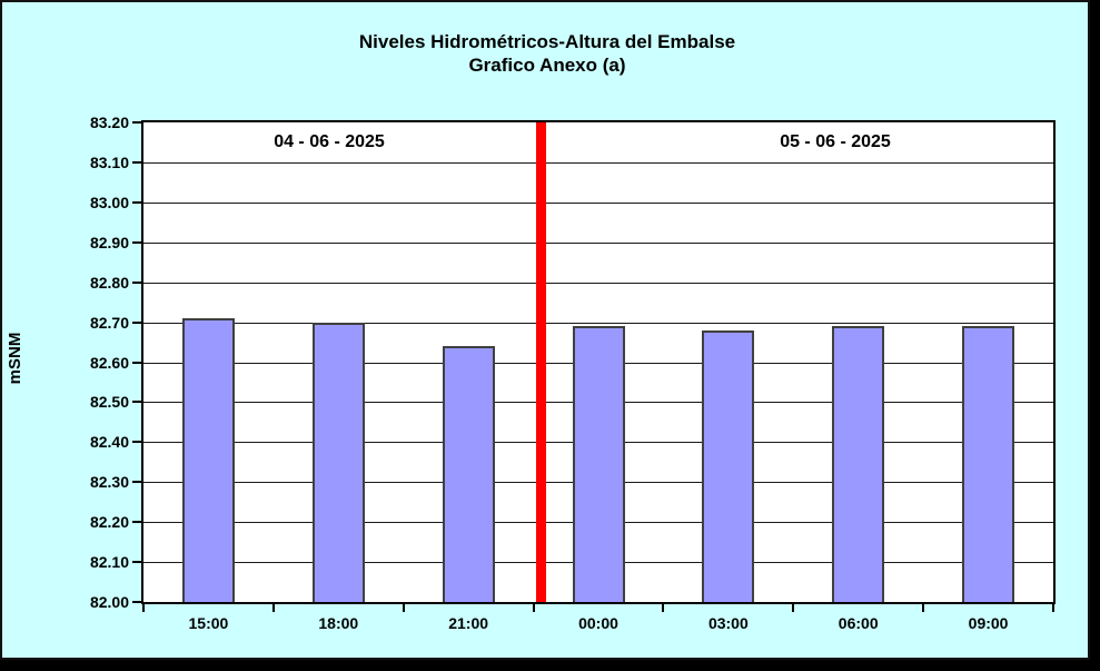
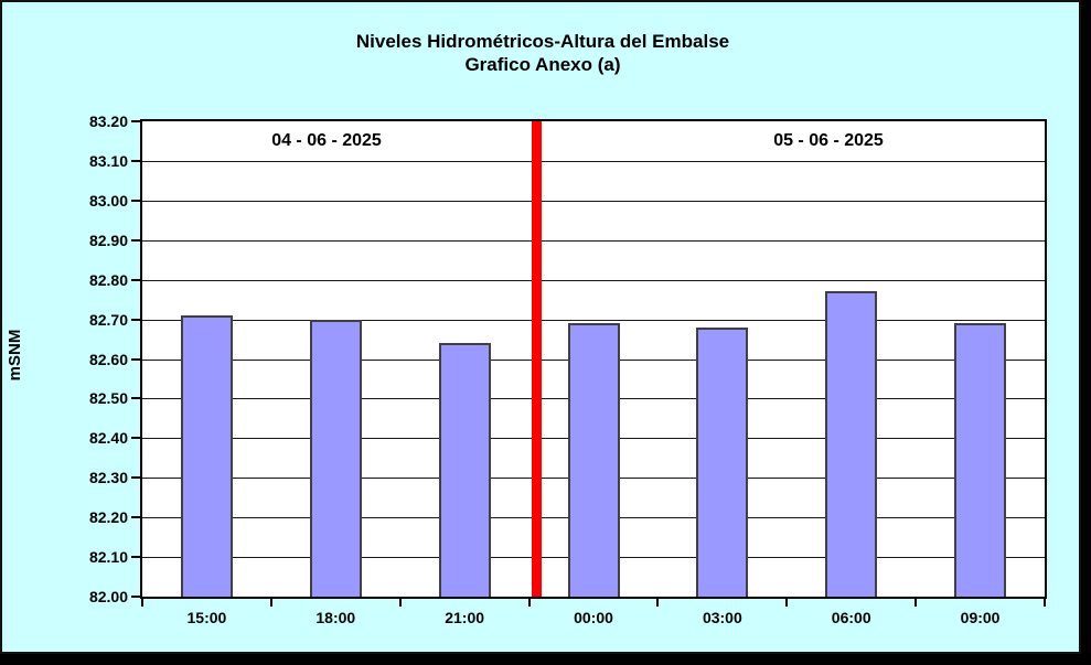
06:00: 82.69 -> 82.77
